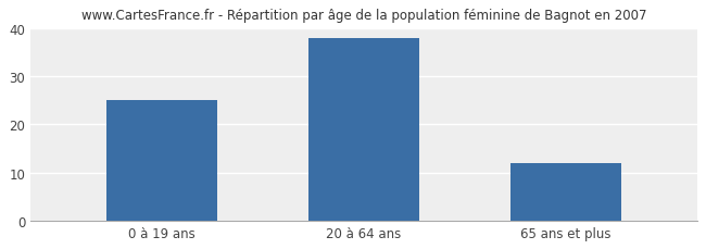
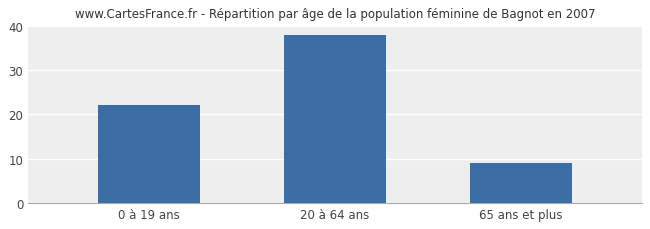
0 à 19 ans: 25 -> 22
65 ans et plus: 12 -> 9
